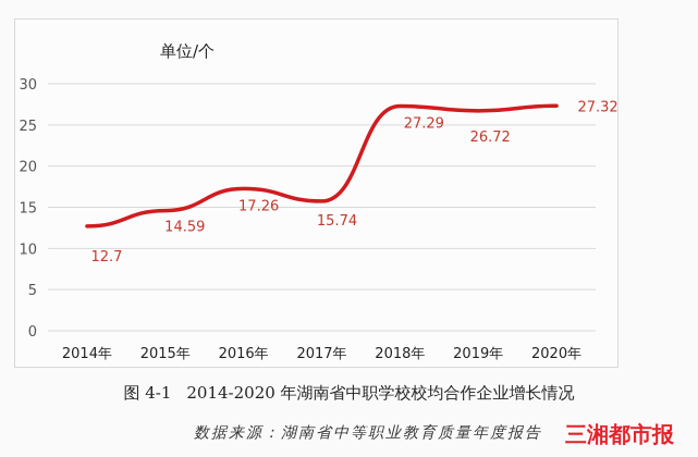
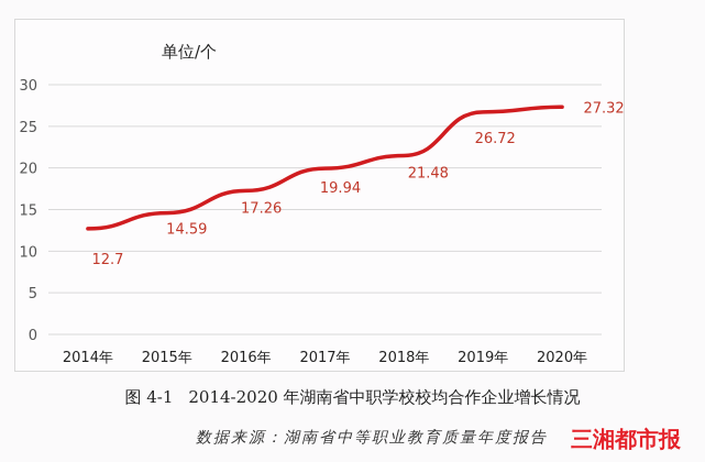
2017年: 15.74 -> 19.94
2018年: 27.29 -> 21.48
